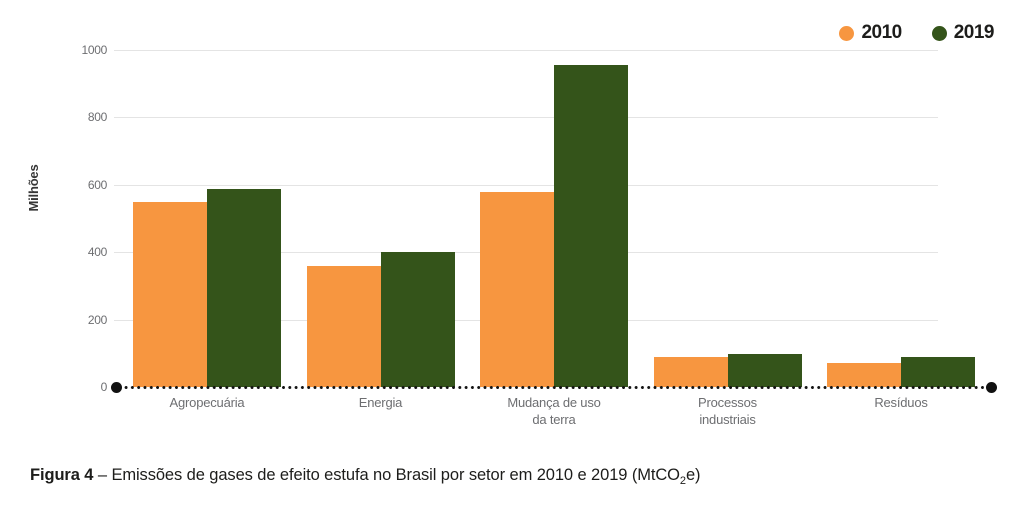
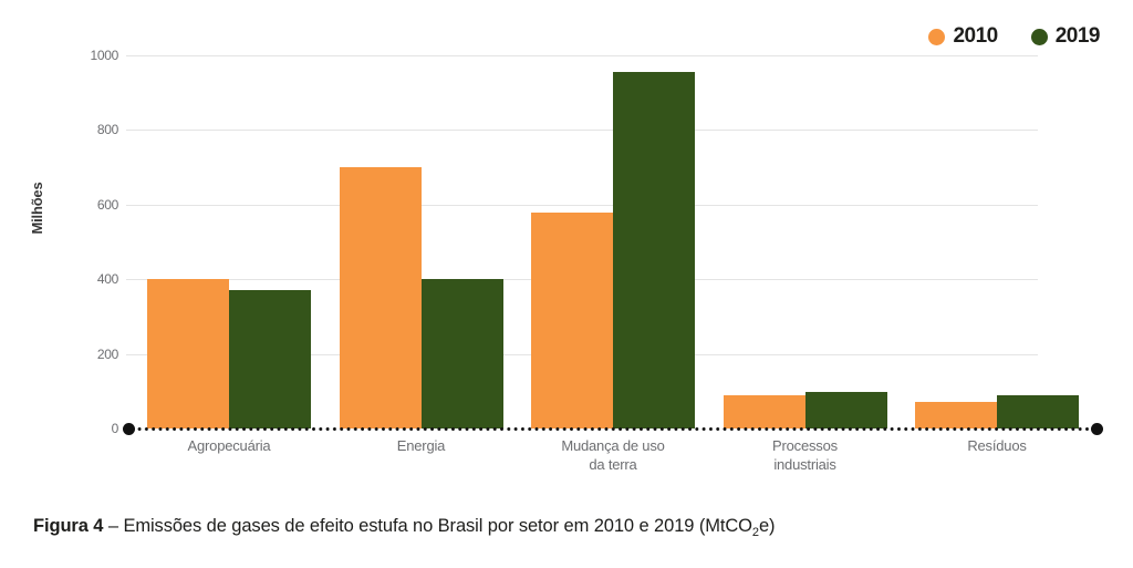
2010/Agropecuária: 550 -> 400
2019/Agropecuária: 590 -> 370
2010/Energia: 360 -> 700
